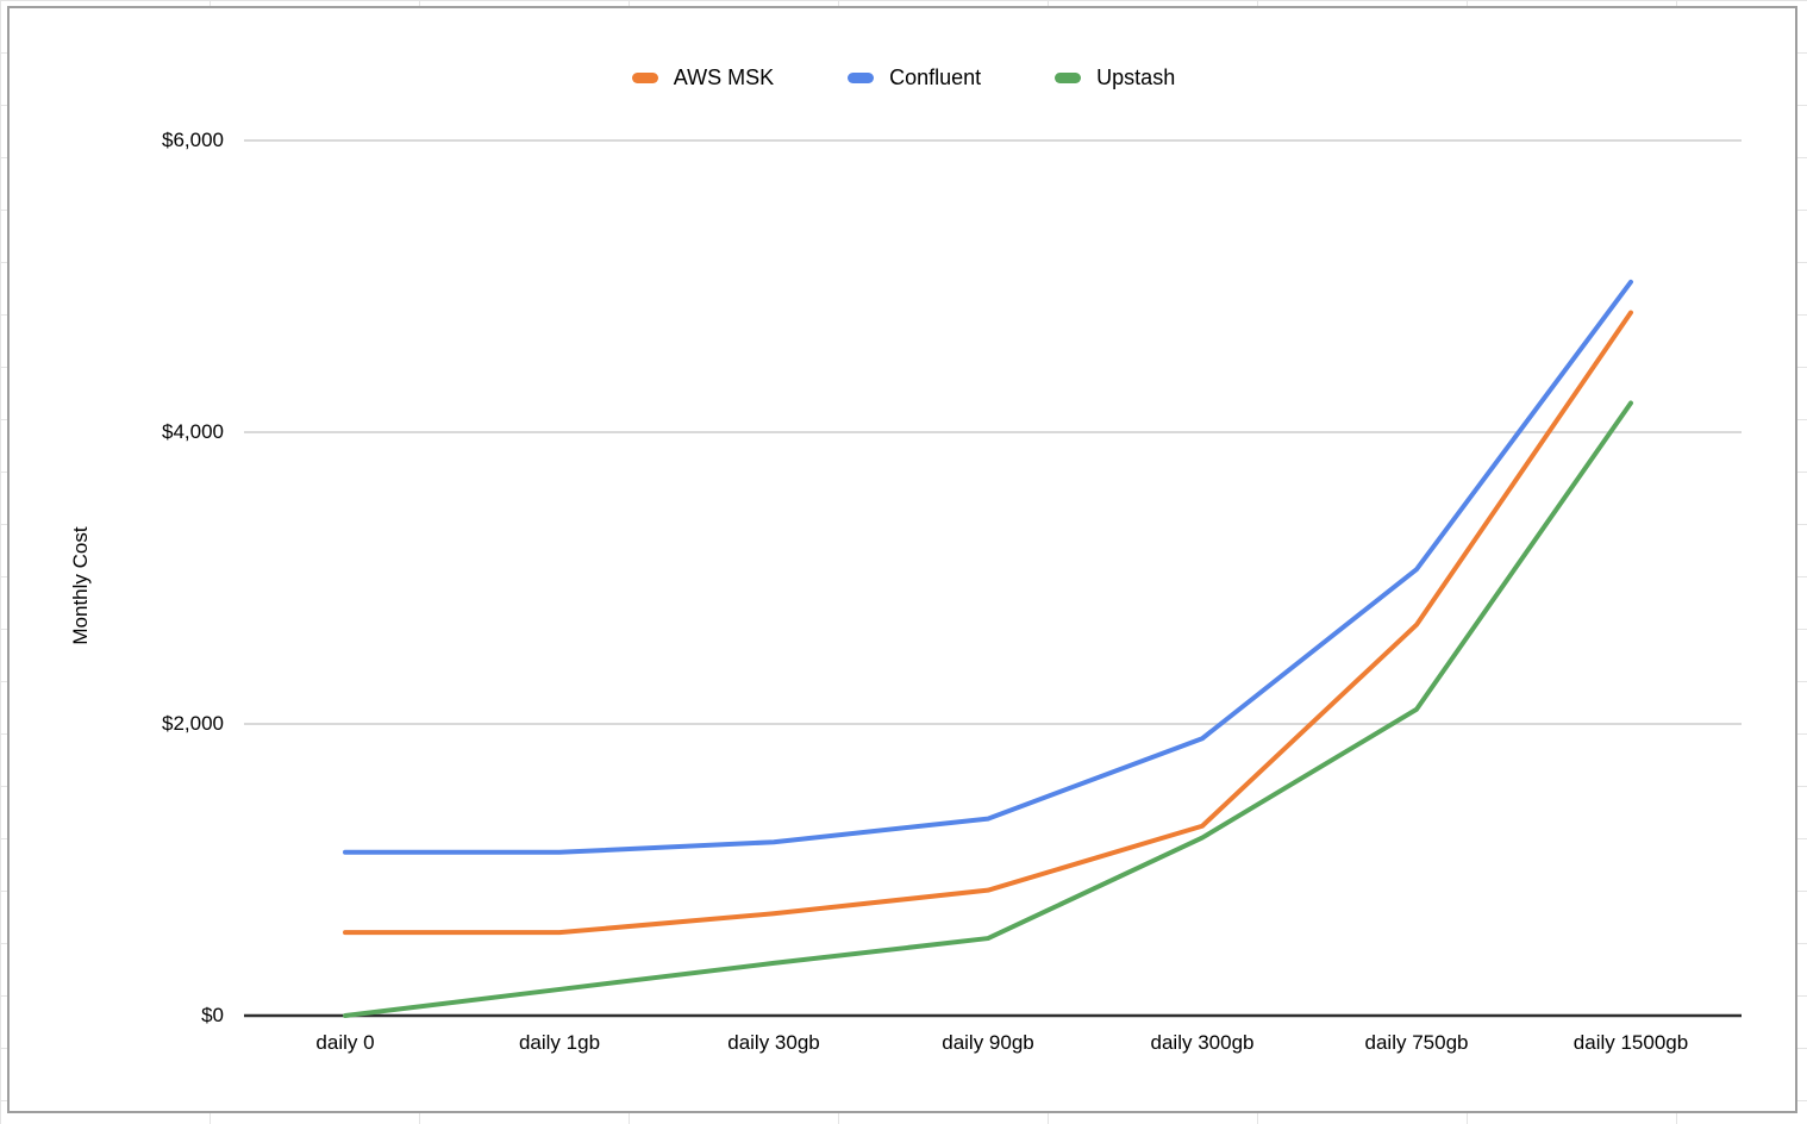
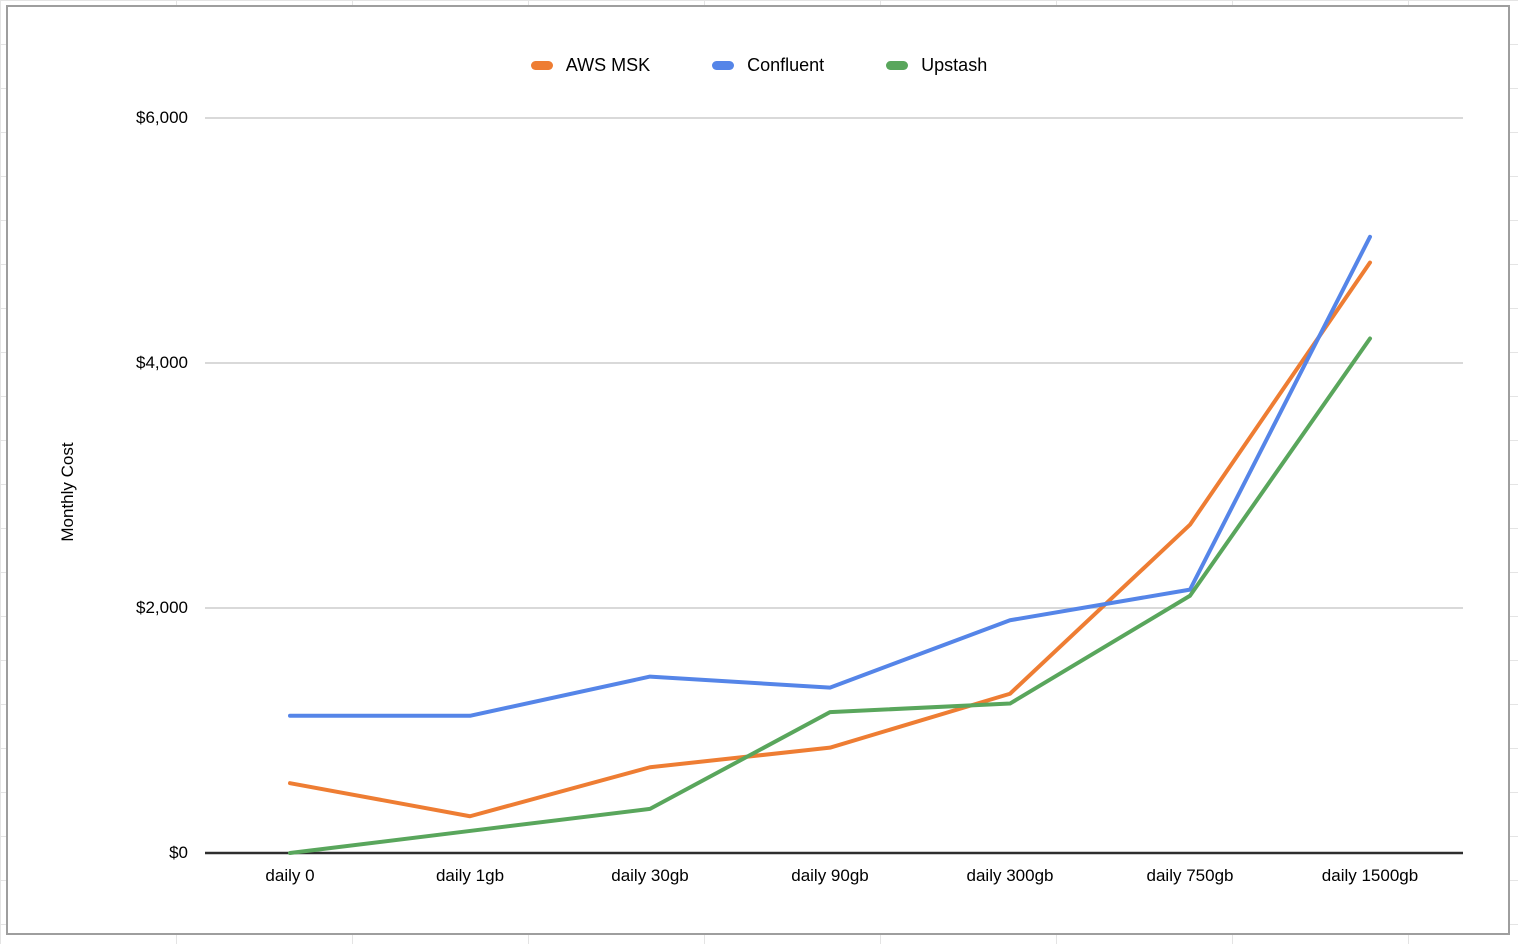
AWS MSK/daily 1gb: $570 -> $300
Confluent/daily 30gb: $1190 -> $1440
Upstash/daily 90gb: $530 -> $1150
Confluent/daily 750gb: $3060 -> $2150
